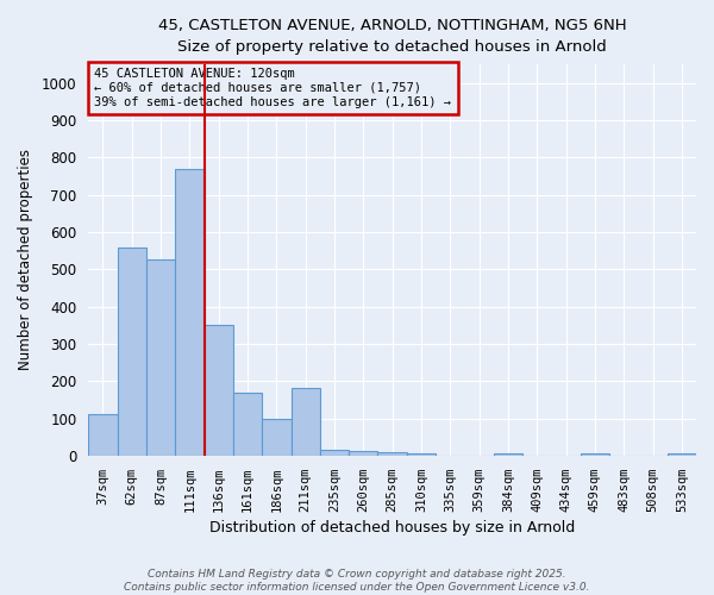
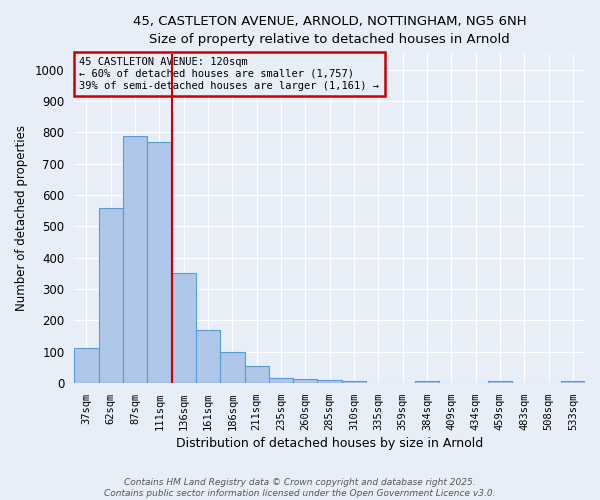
87sqm: 525 -> 790
211sqm: 180 -> 53
